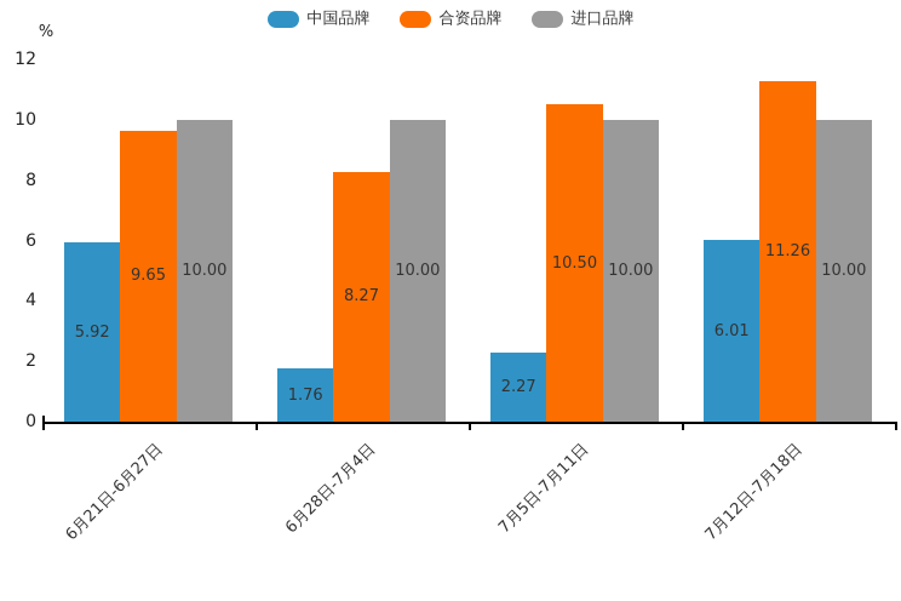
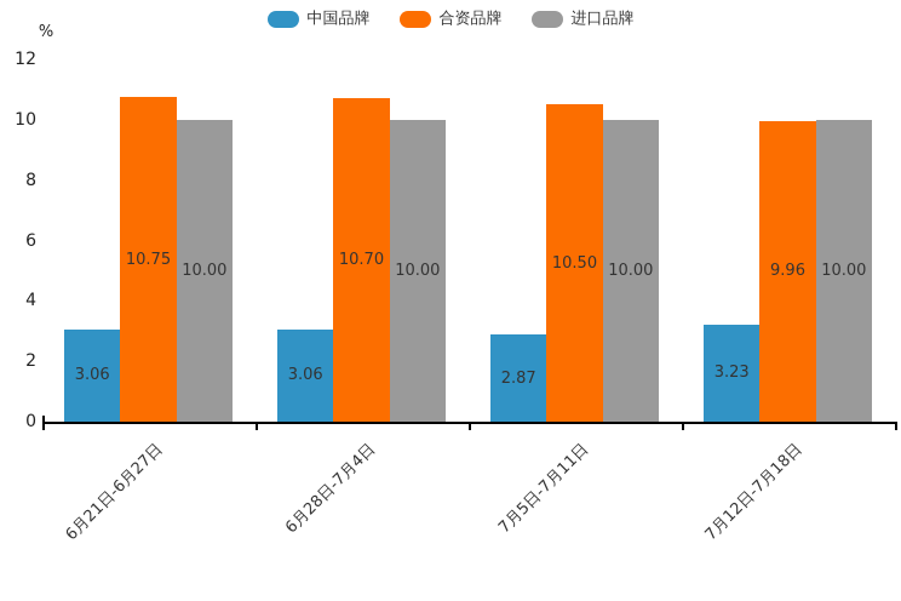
中国品牌/6月21日-6月27日: 5.92 -> 3.06
合资品牌/6月21日-6月27日: 9.65 -> 10.75
中国品牌/6月28日-7月4日: 1.76 -> 3.06
合资品牌/6月28日-7月4日: 8.27 -> 10.70
中国品牌/7月5日-7月11日: 2.27 -> 2.87
中国品牌/7月12日-7月18日: 6.01 -> 3.23
合资品牌/7月12日-7月18日: 11.26 -> 9.96
